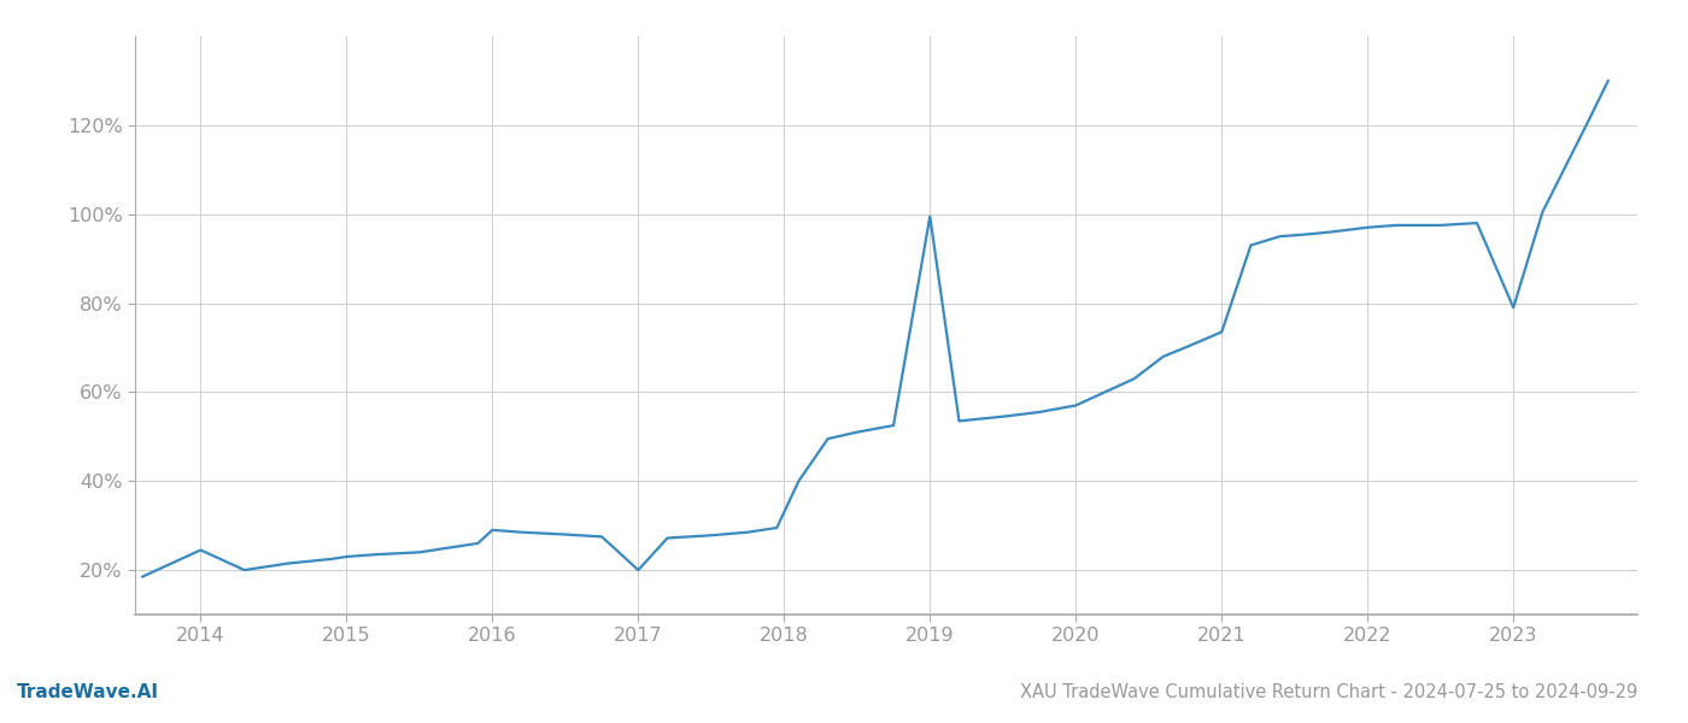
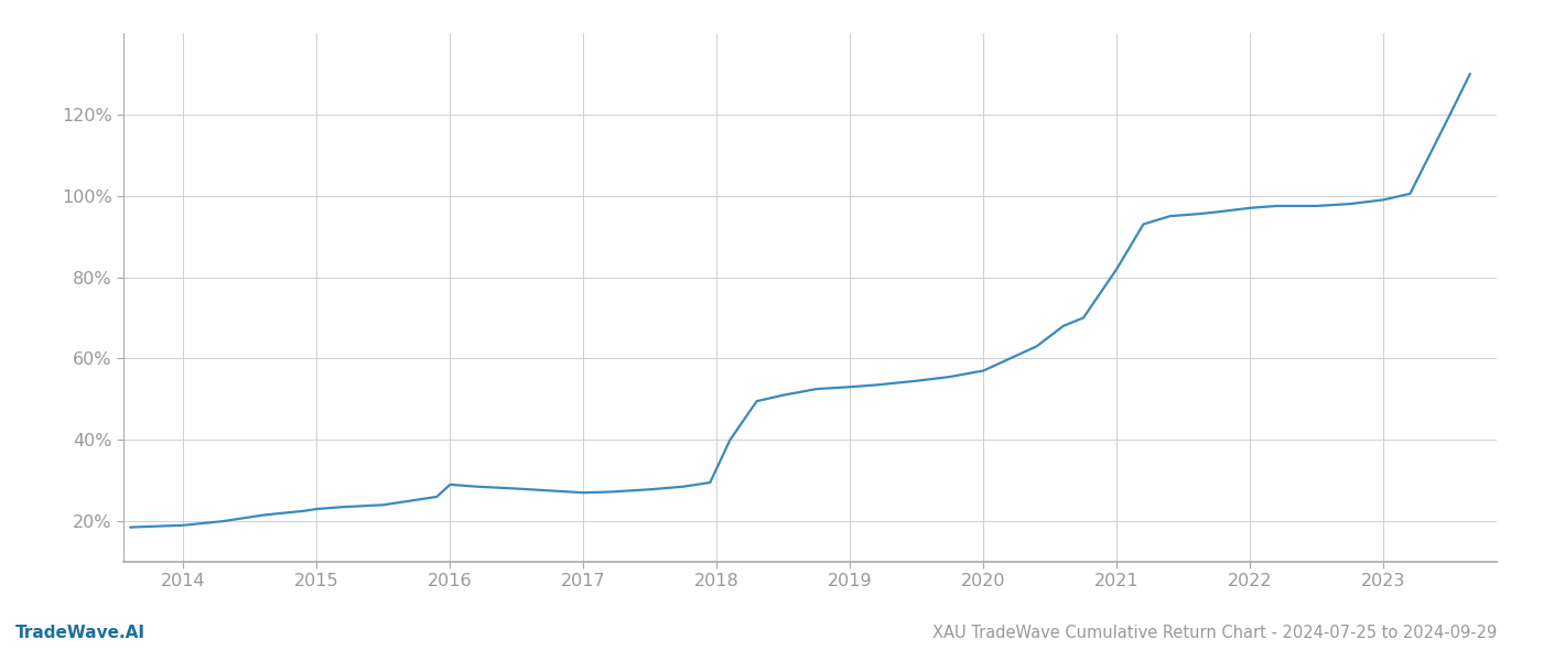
2014: 24.5% -> 19.0%
2017: 20.0% -> 27.0%
2019: 99.5% -> 53.0%
2021: 73.5% -> 82.0%
2023: 79.0% -> 99.0%
